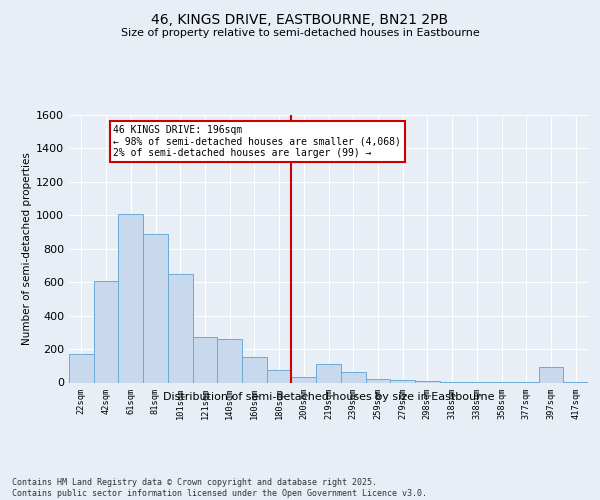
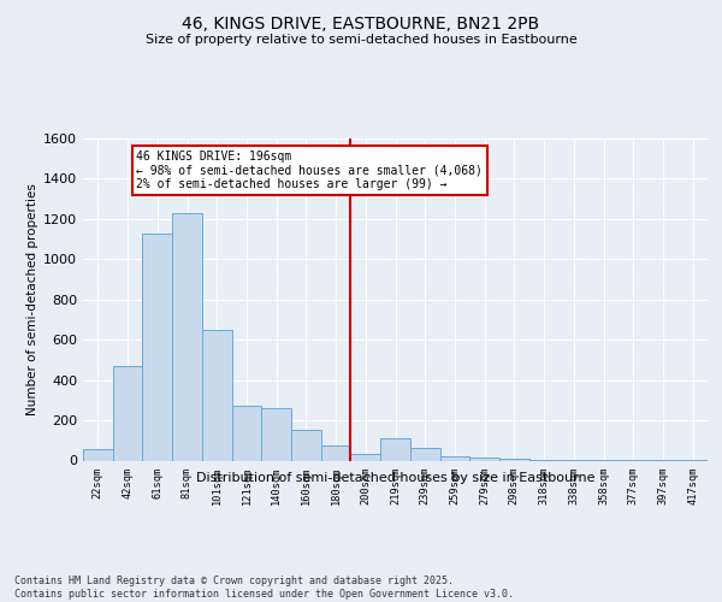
22sqm: 170 -> 60
42sqm: 610 -> 470
61sqm: 1010 -> 1130
81sqm: 890 -> 1230
397sqm: 90 -> 0
